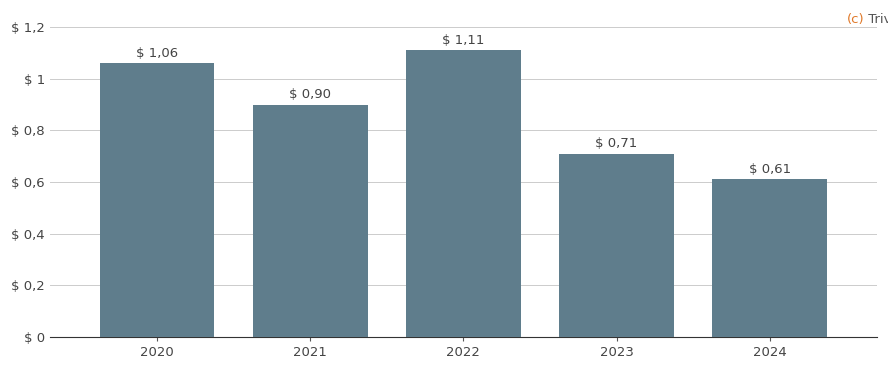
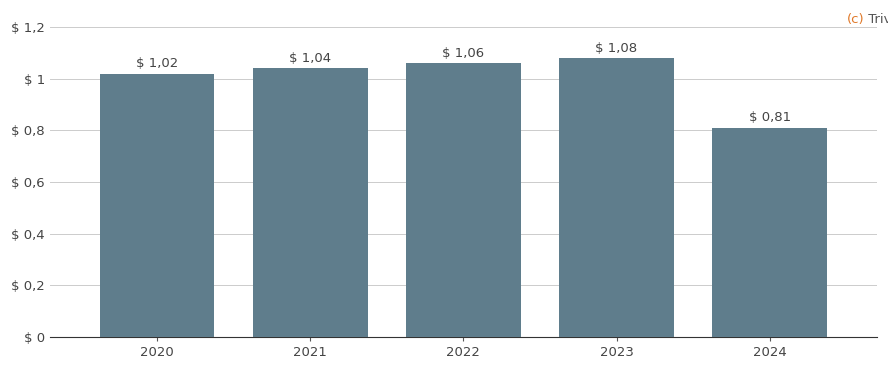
2020: 1,06 -> 1,02
2021: 0,90 -> 1,04
2022: 1,11 -> 1,06
2023: 0,71 -> 1,08
2024: 0,61 -> 0,81
